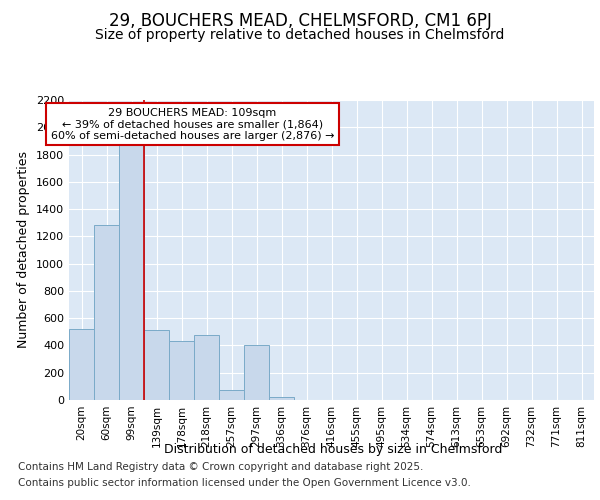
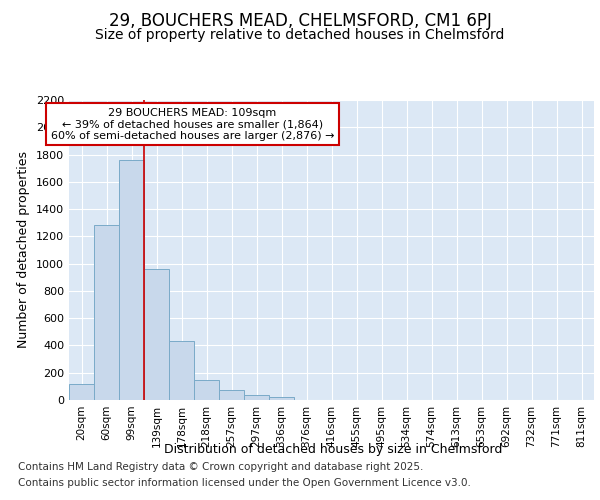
20sqm: 520 -> 120
99sqm: 1870 -> 1760
139sqm: 510 -> 960
218sqm: 480 -> 150
297sqm: 400 -> 40
